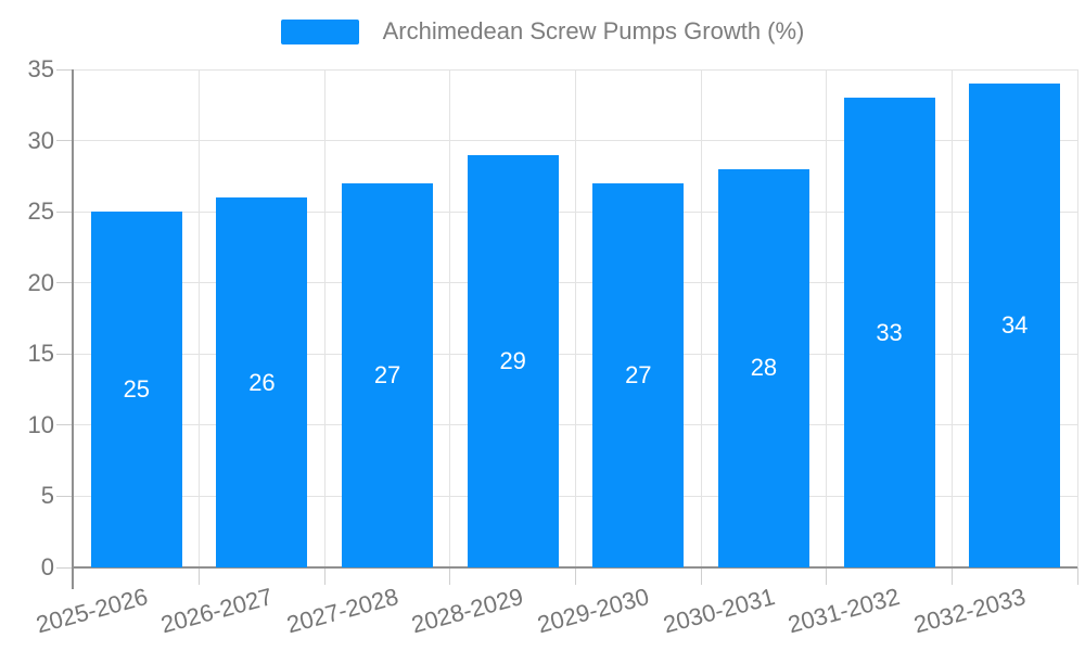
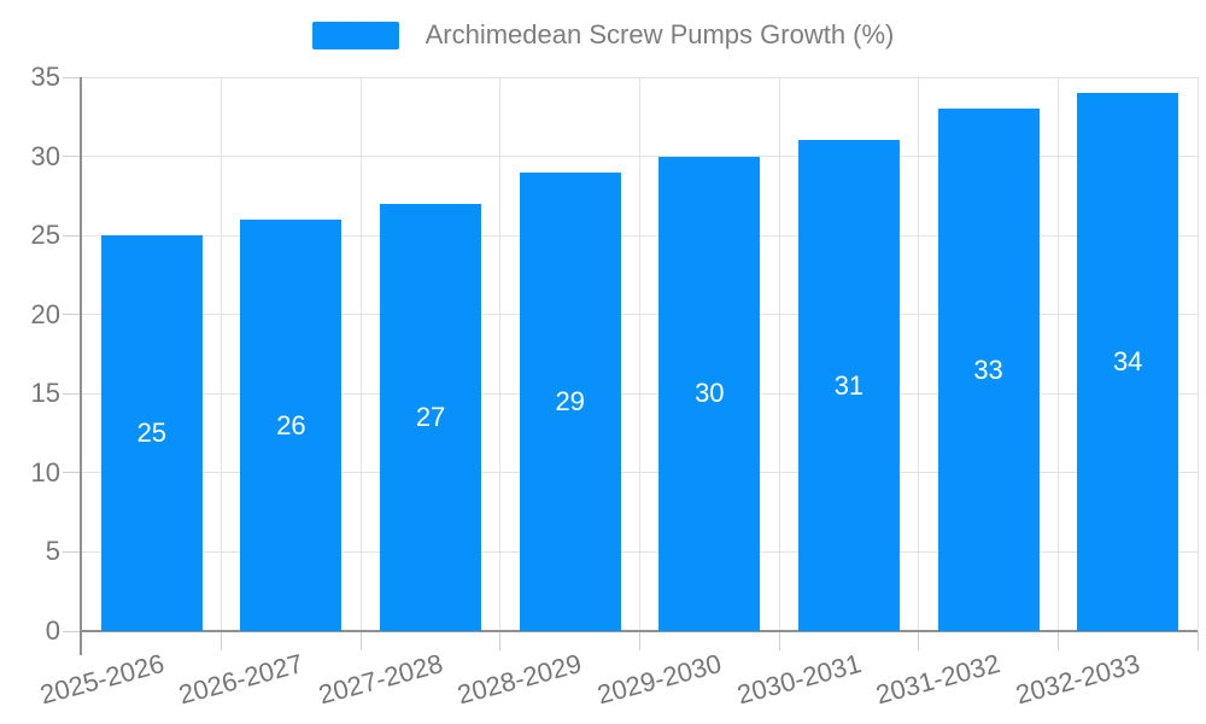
2029-2030: 27 -> 30
2030-2031: 28 -> 31
